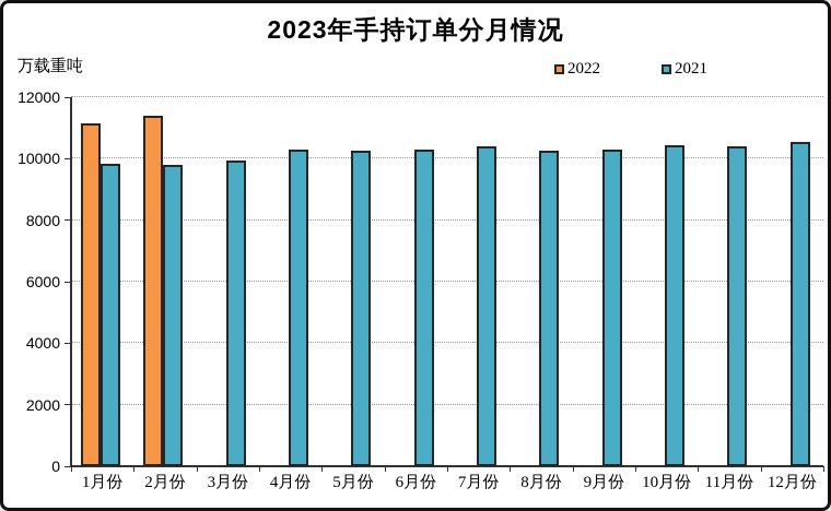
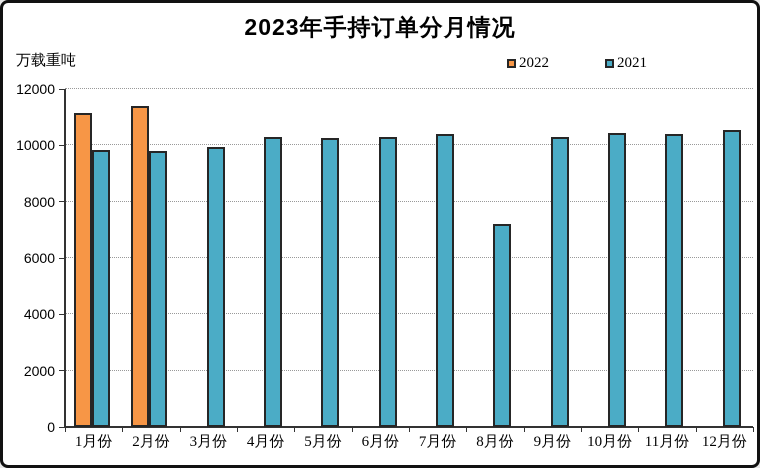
2021/8月份: 10200 -> 7200
